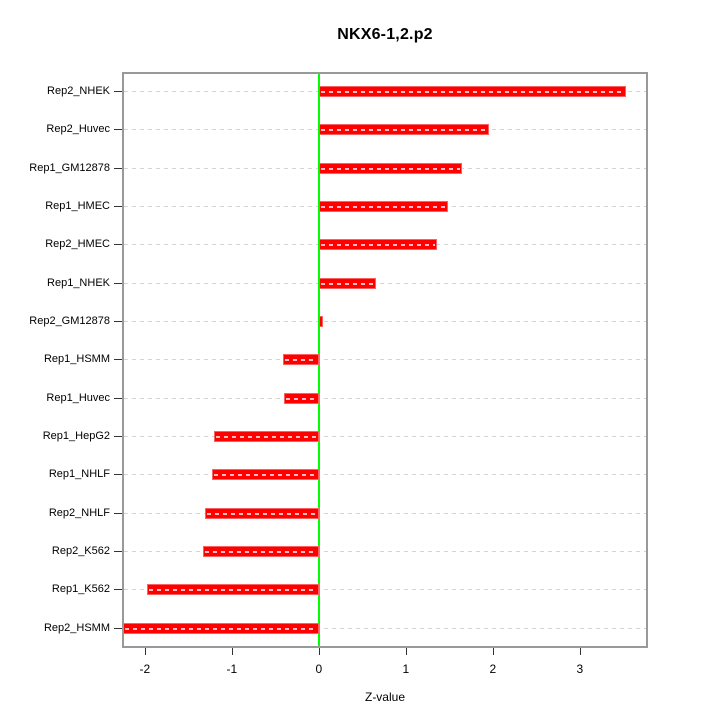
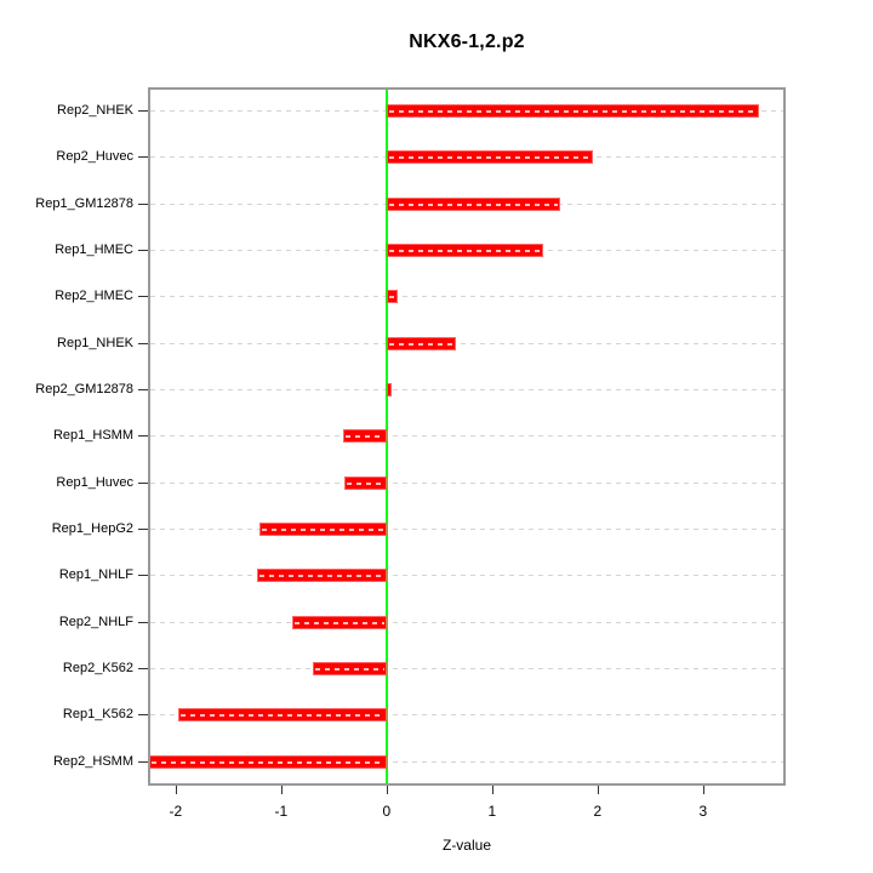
Rep2_HMEC: 1.4 -> 0.1
Rep2_NHLF: -1.3 -> -0.9
Rep2_K562: -1.3 -> -0.7
